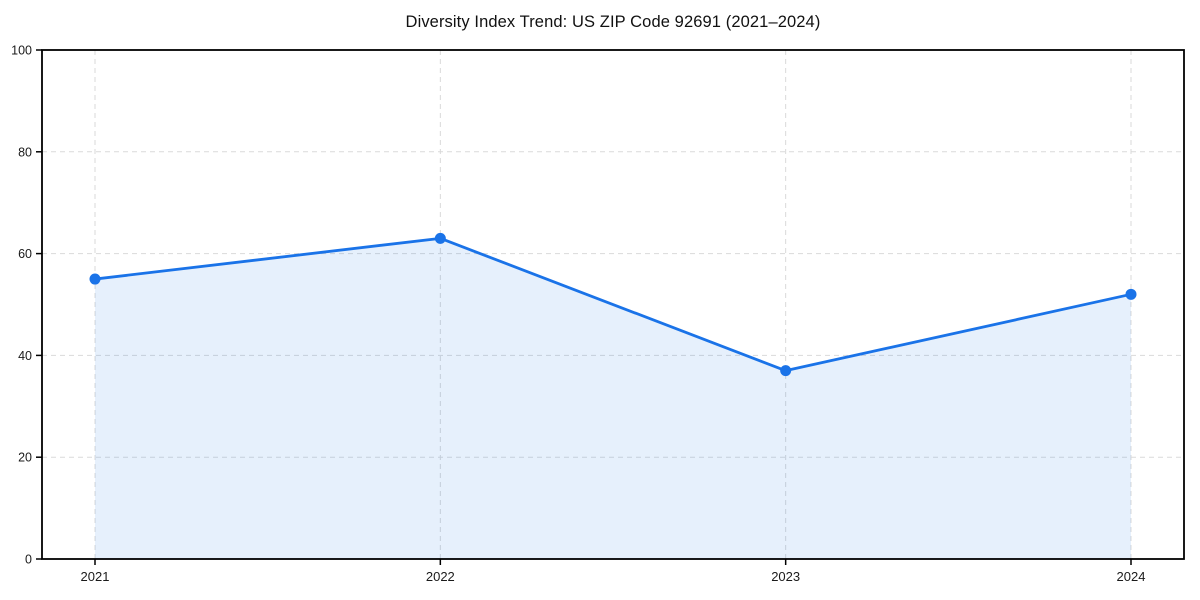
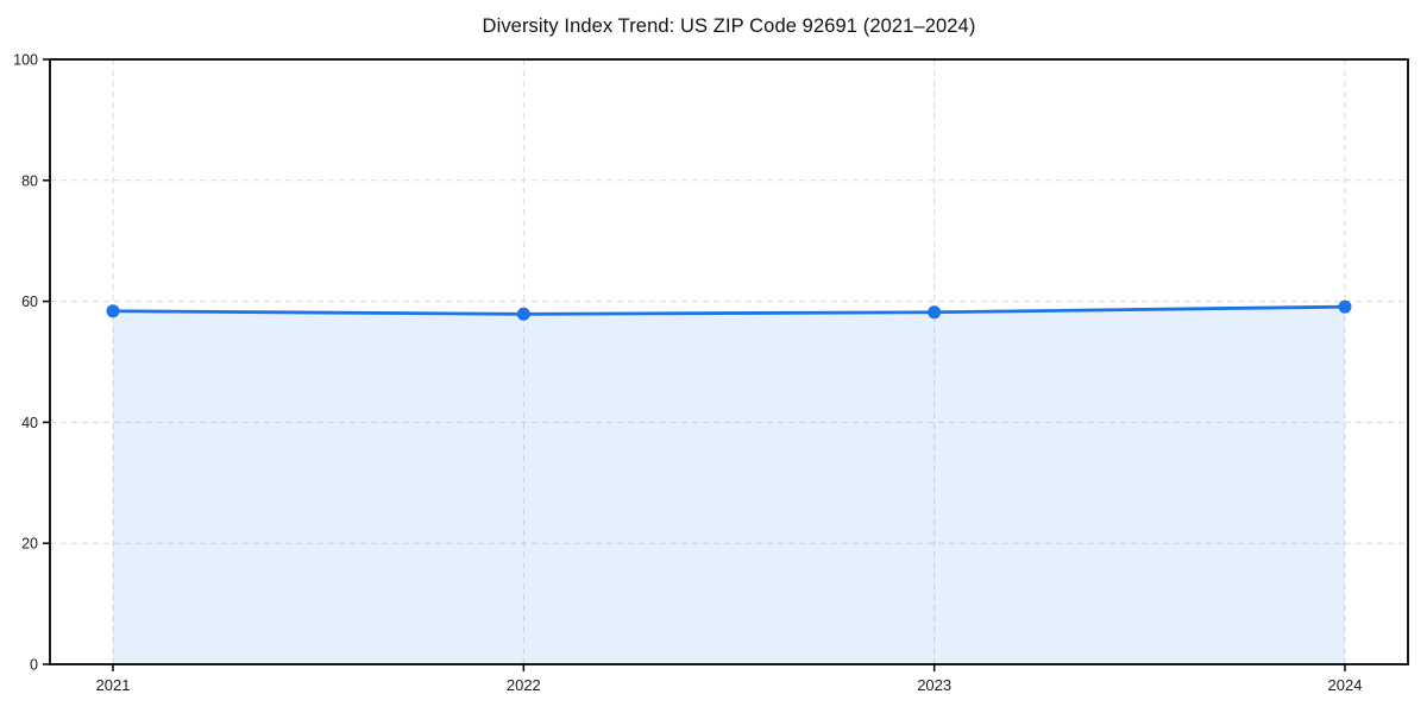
2021: 55 -> 58
2022: 63 -> 58
2023: 37 -> 58
2024: 52 -> 59
